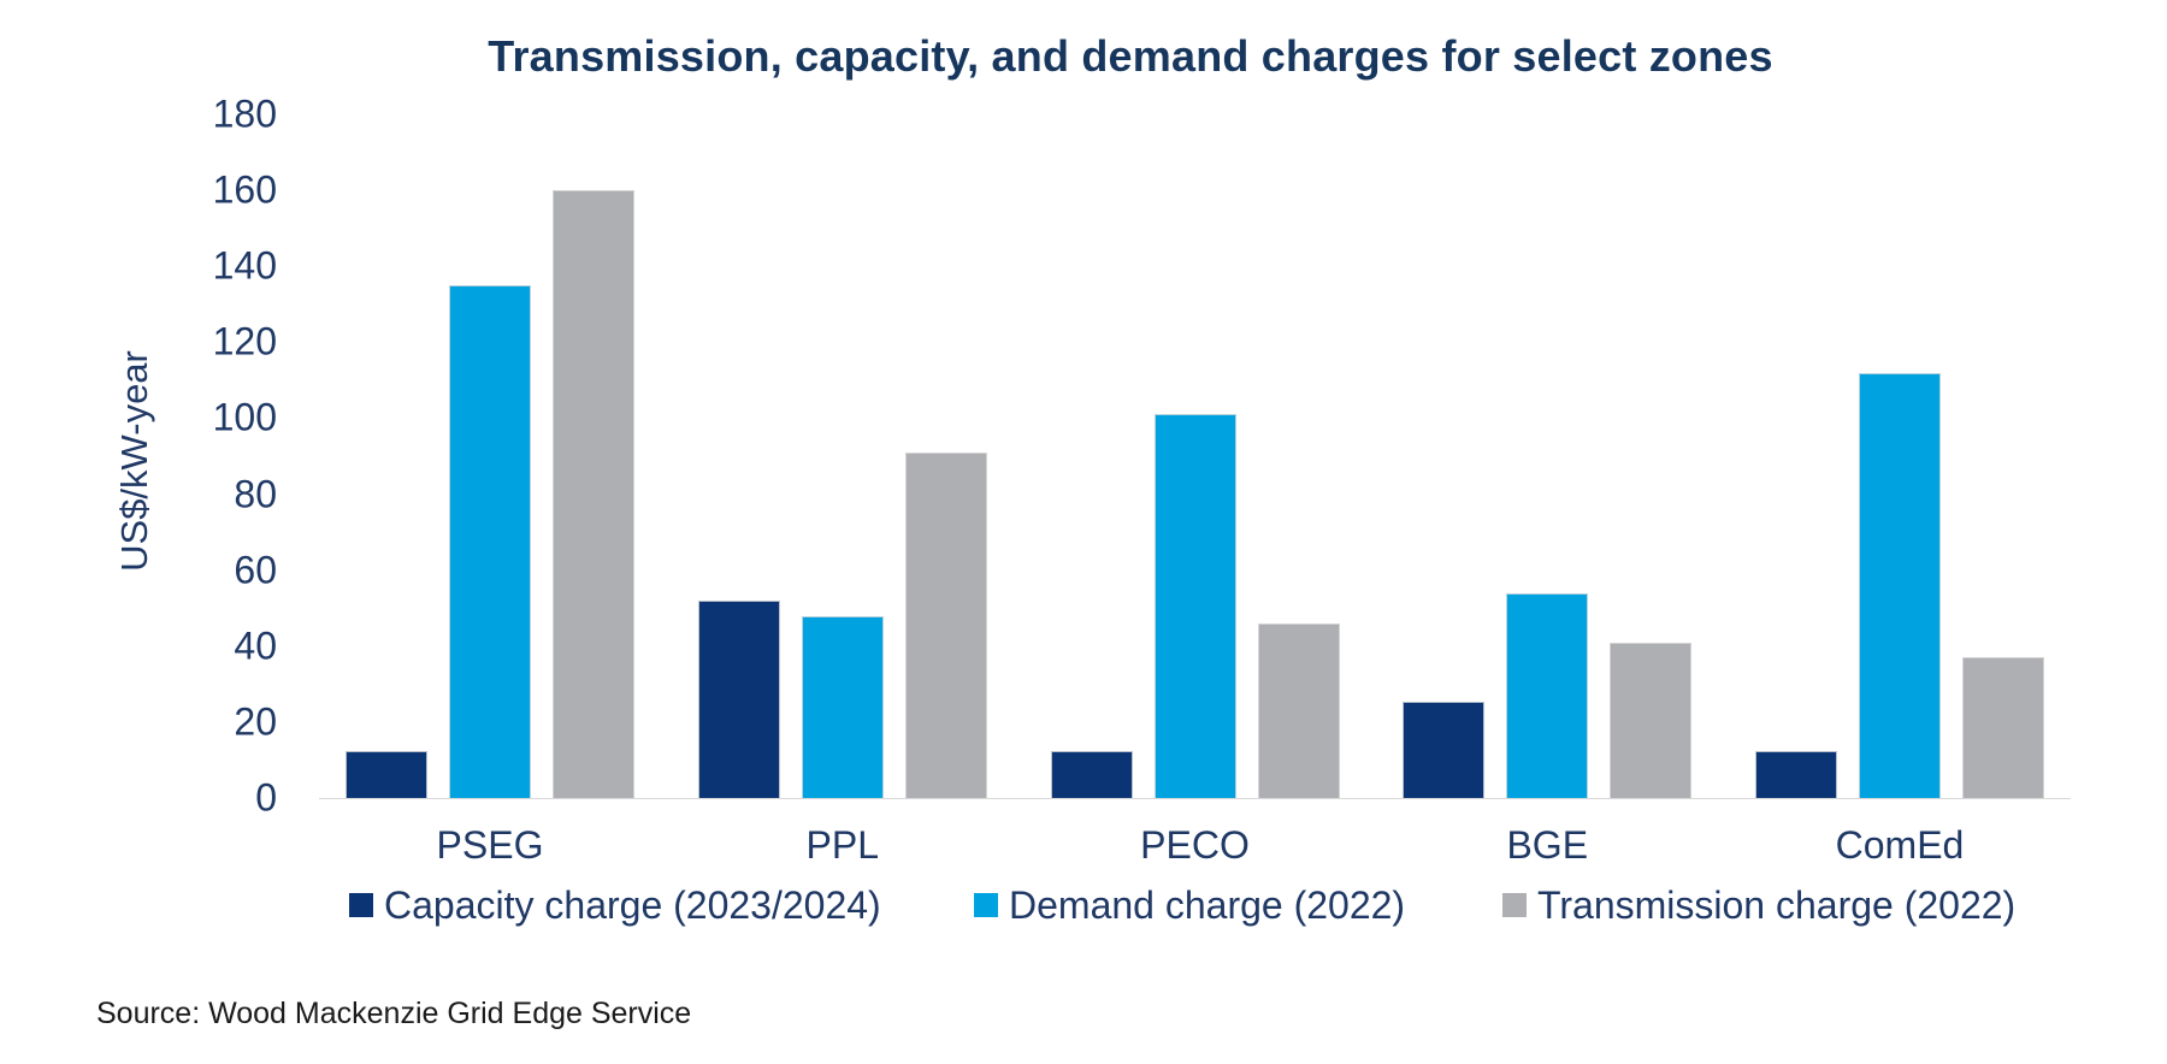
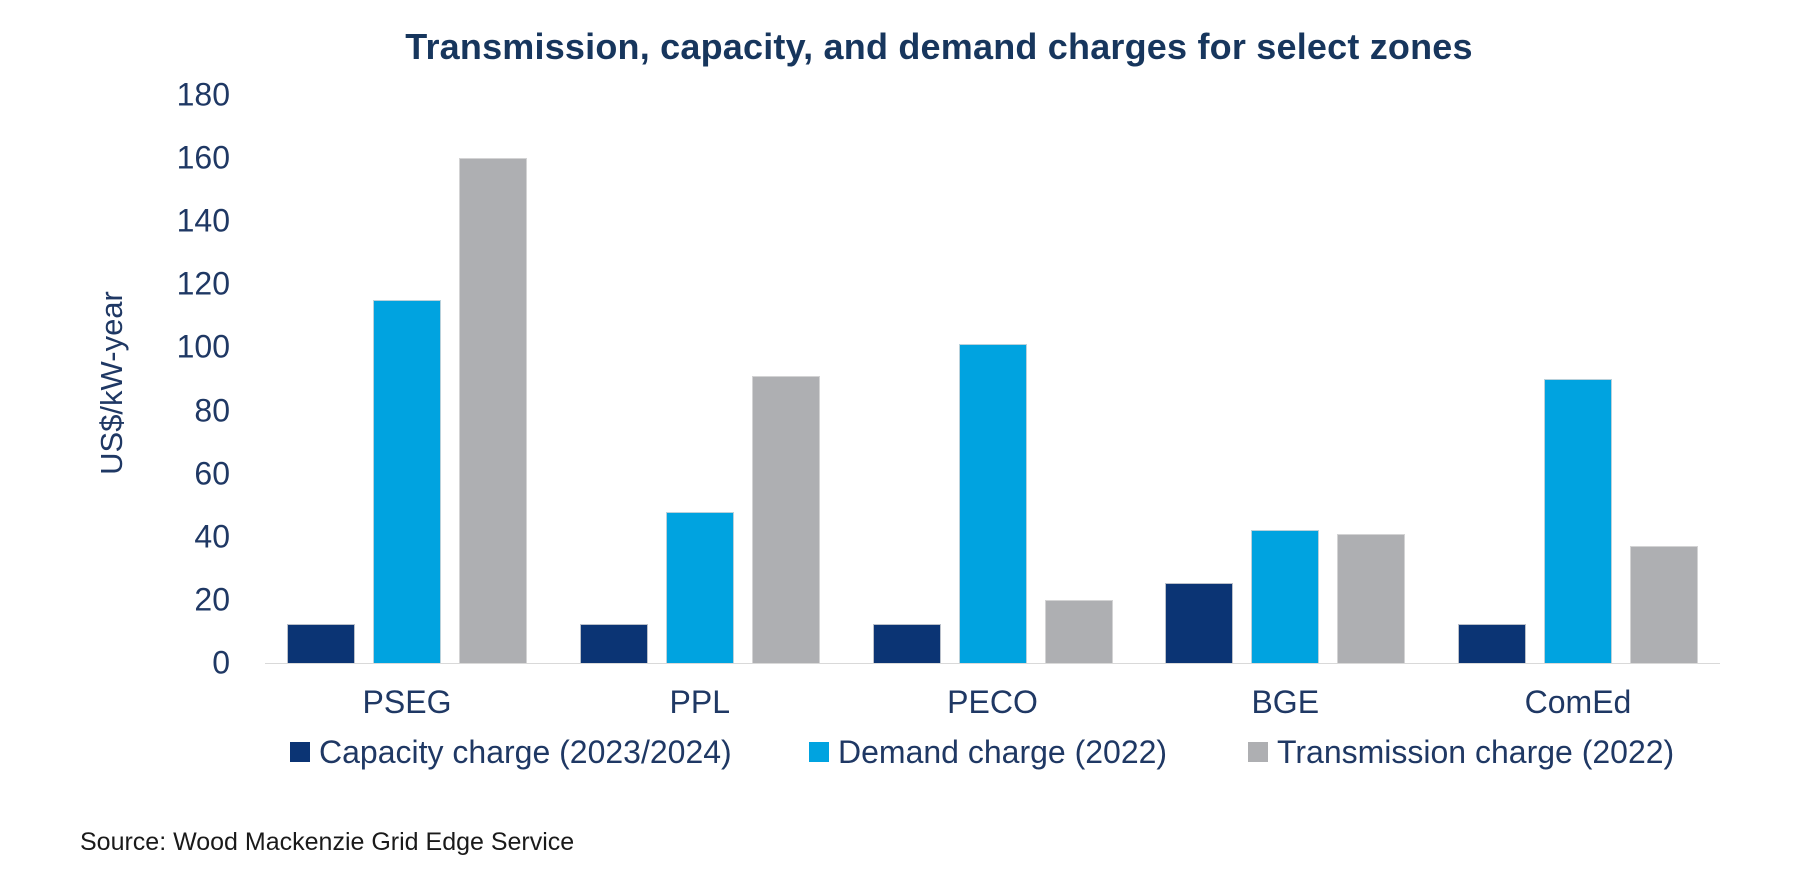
Demand charge (2022)/PSEG: 135 -> 115
Capacity charge (2023/2024)/PPL: 52 -> 12
Transmission charge (2022)/PECO: 46 -> 20
Demand charge (2022)/BGE: 54 -> 42
Demand charge (2022)/ComEd: 112 -> 90
